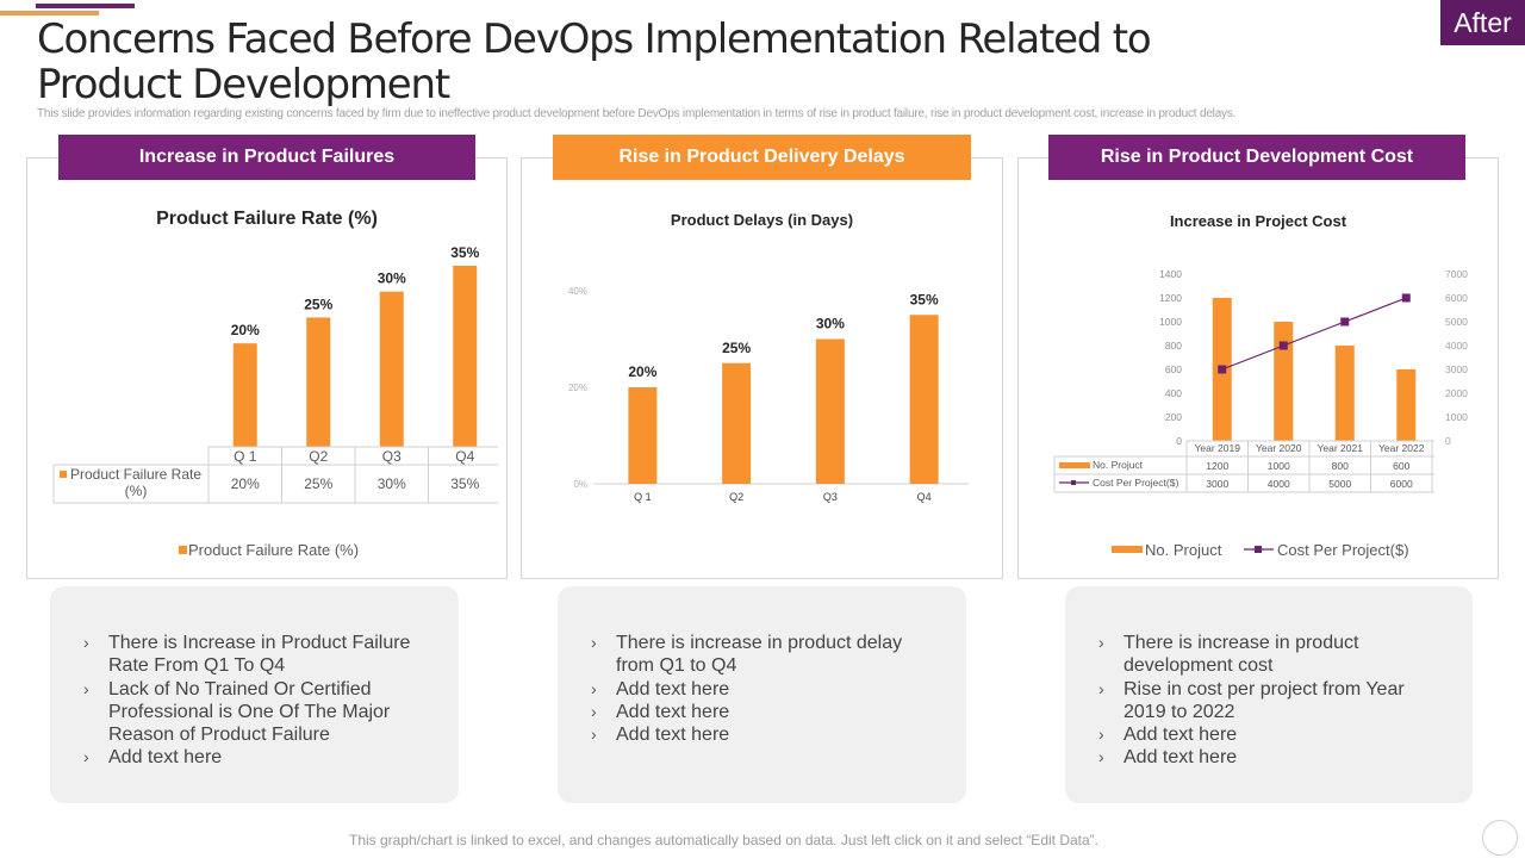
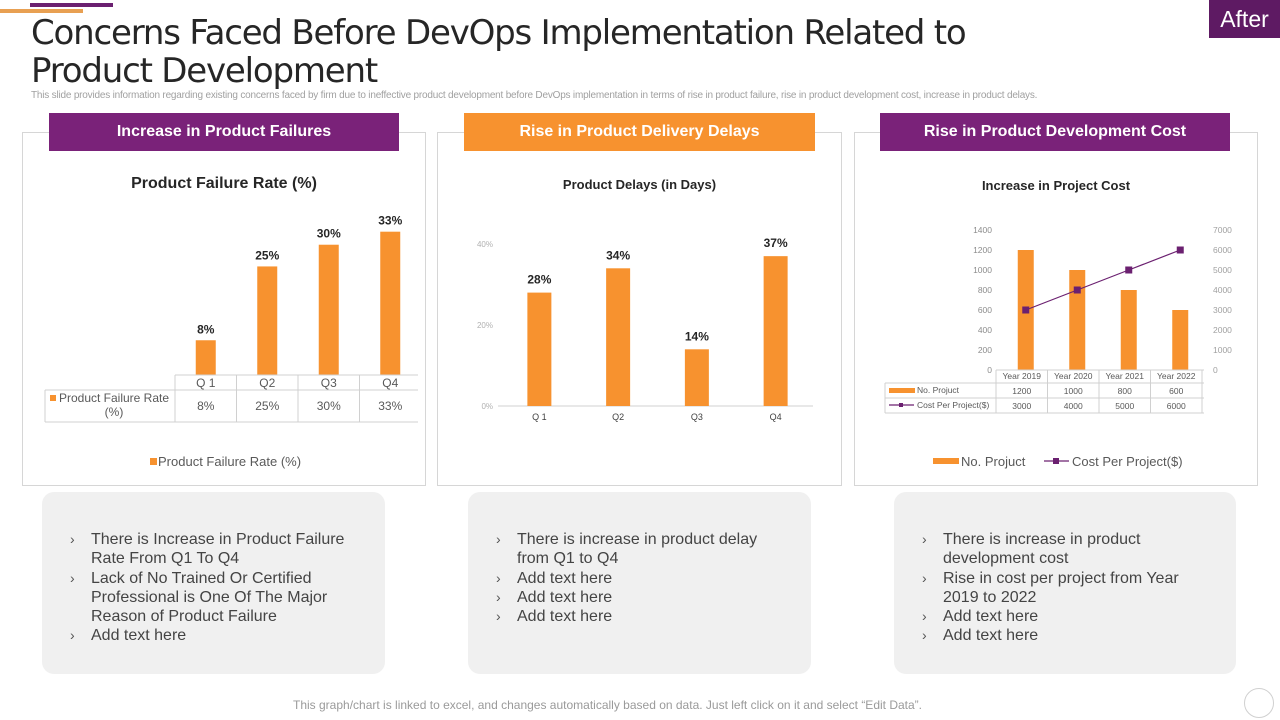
Product Failure Rate (%)/Q 1: 20% -> 8%
Product Failure Rate (%)/Q4: 35% -> 33%
Product Delays (in Days)/Q 1: 20% -> 28%
Product Delays (in Days)/Q2: 25% -> 34%
Product Delays (in Days)/Q3: 30% -> 14%
Product Delays (in Days)/Q4: 35% -> 37%
